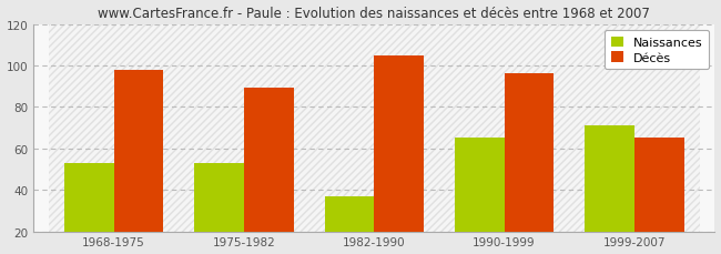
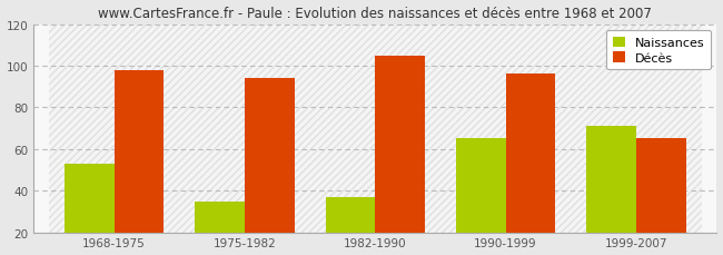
Naissances/1975-1982: 53 -> 35
Décès/1975-1982: 89 -> 94
